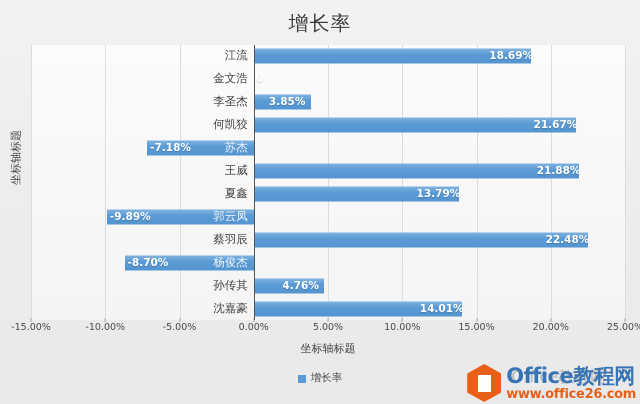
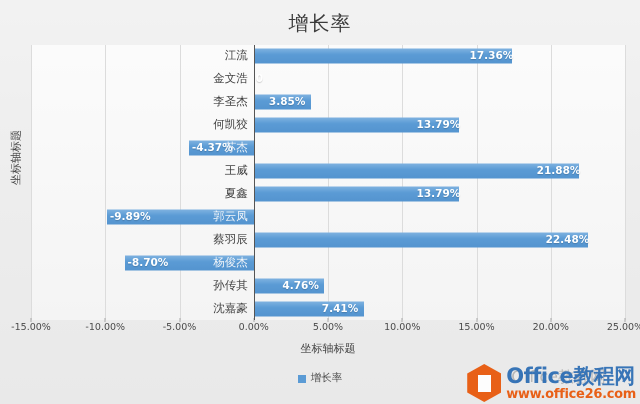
江流: 18.69% -> 17.36%
何凯狡: 21.67% -> 13.79%
苏杰: -7.18% -> -4.37%
沈嘉豪: 14.01% -> 7.41%
